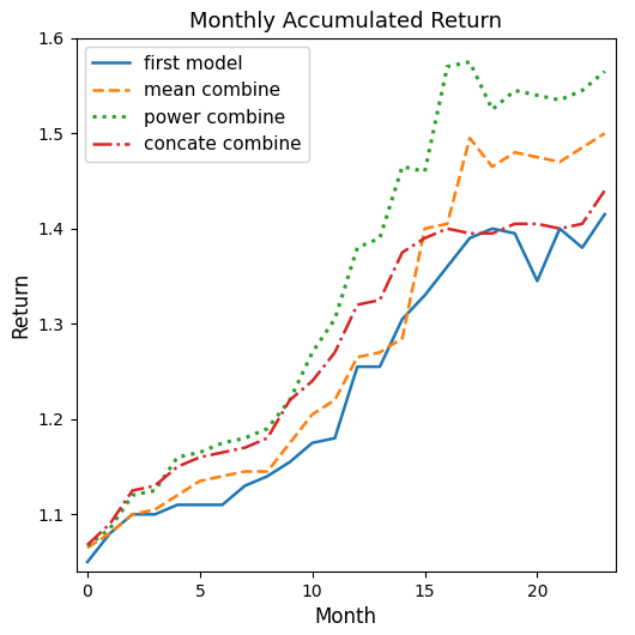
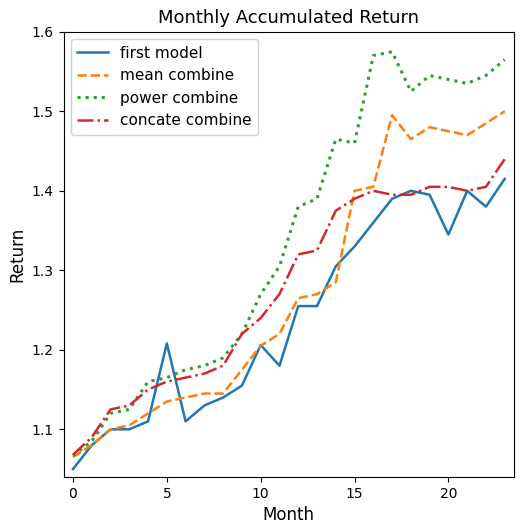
first model/5: 1.110 -> 1.208
first model/10: 1.175 -> 1.206
